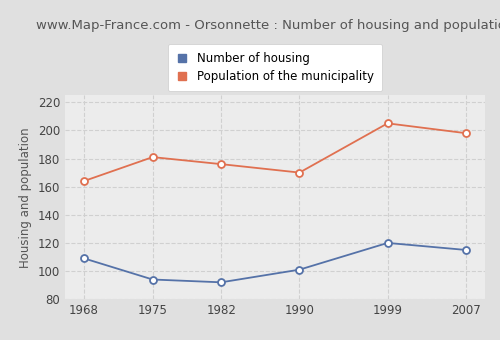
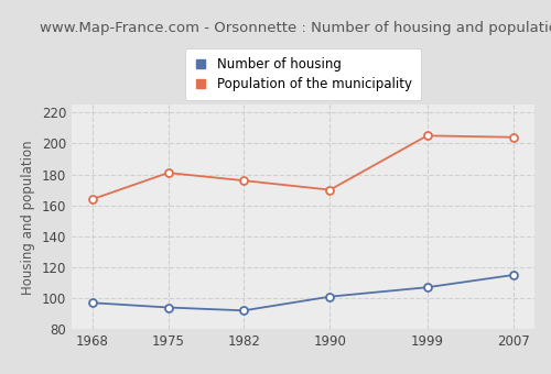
Number of housing/1968: 109 -> 97
Number of housing/1999: 120 -> 107
Population of the municipality/2007: 198 -> 204
